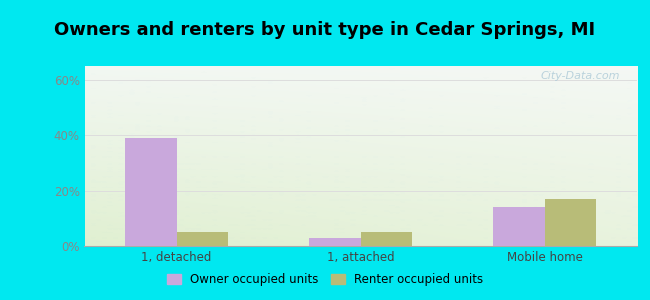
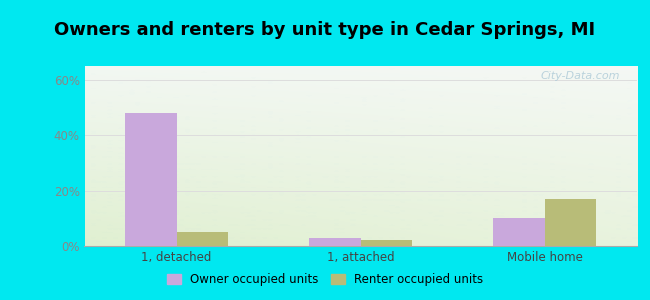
Owner occupied units/1, detached: 39% -> 48%
Renter occupied units/1, attached: 5% -> 2%
Owner occupied units/Mobile home: 14% -> 10%
